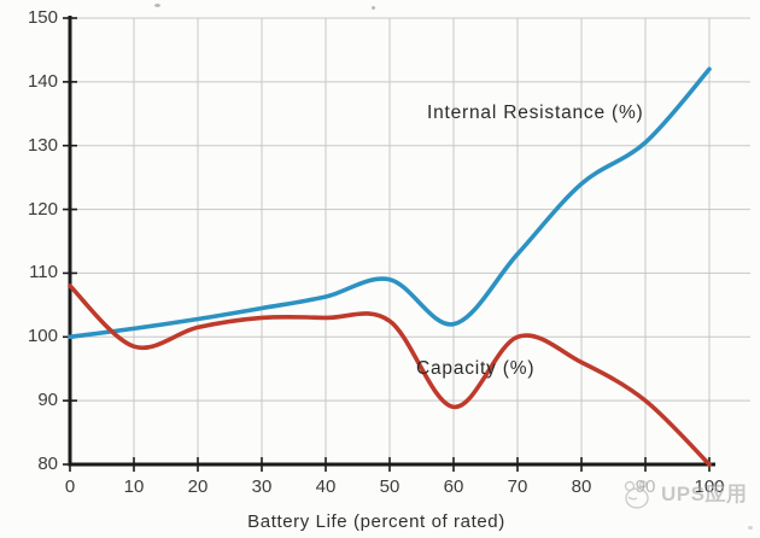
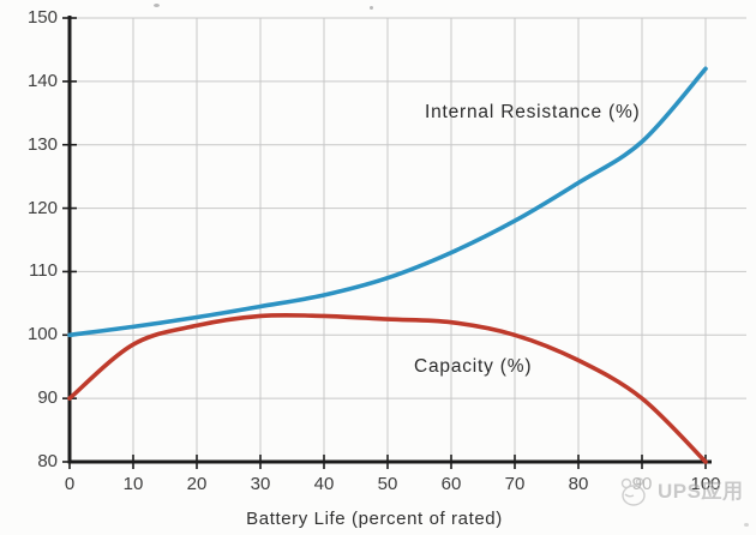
Capacity (%)/0: 108 -> 90
Internal Resistance (%)/60: 102 -> 113
Capacity (%)/60: 89 -> 102
Internal Resistance (%)/70: 113 -> 118
